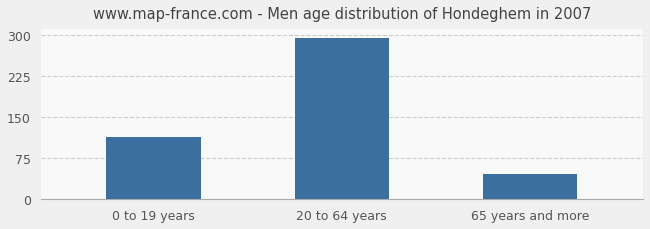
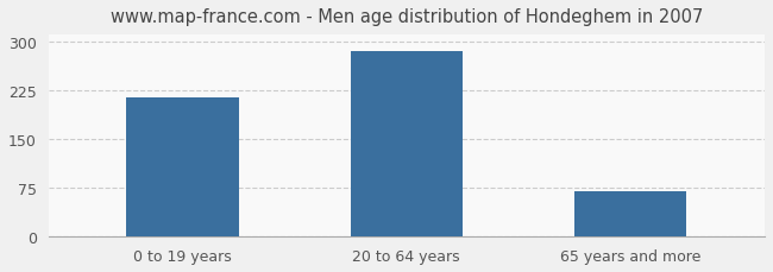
0 to 19 years: 113 -> 214
20 to 64 years: 294 -> 284
65 years and more: 47 -> 70
